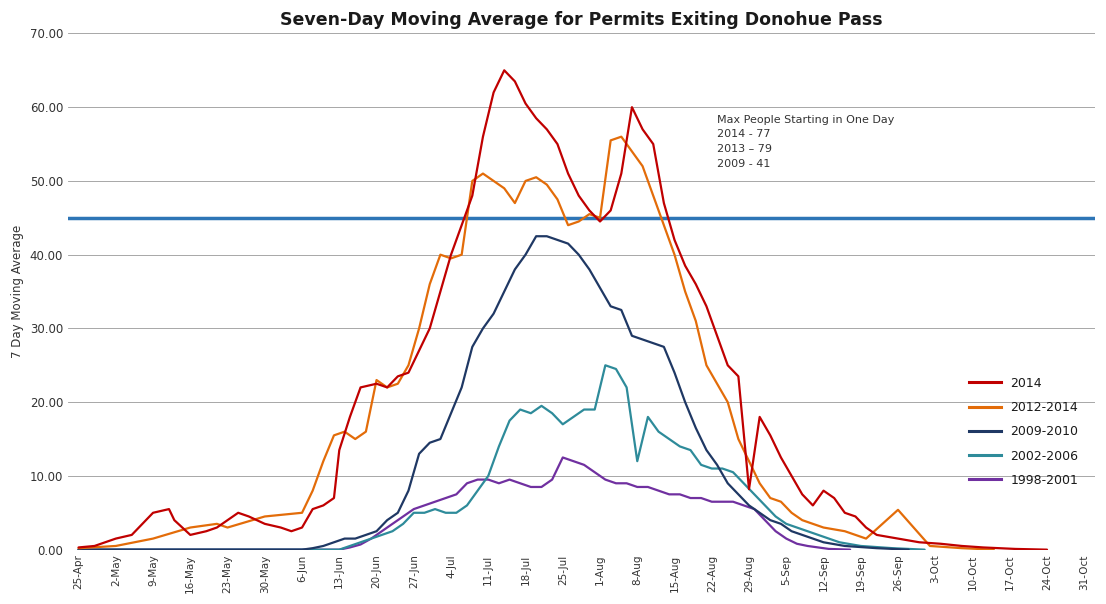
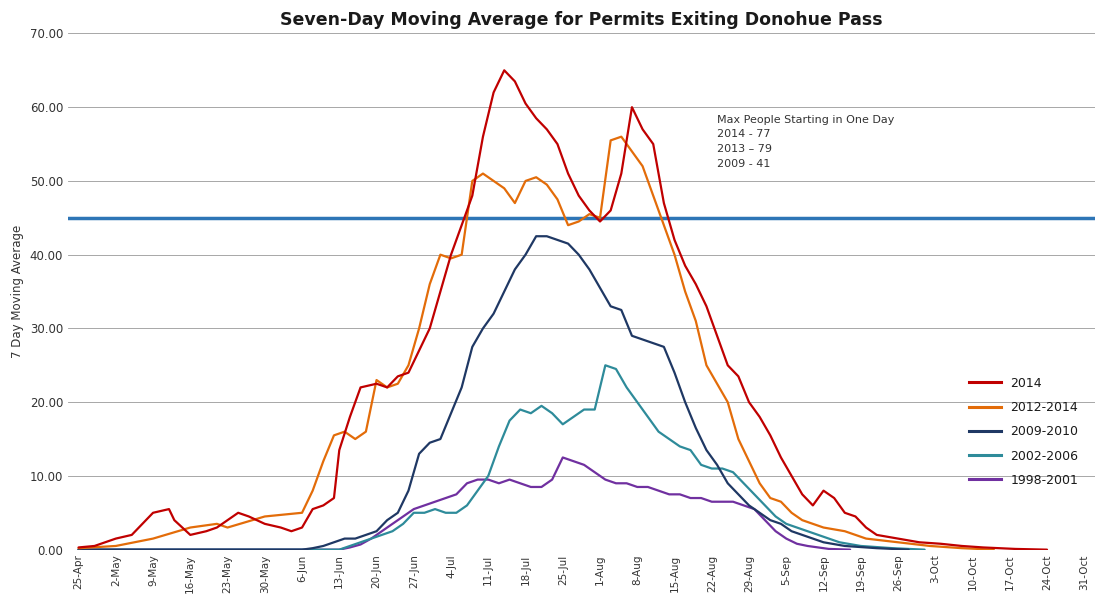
2002-2006/8-Aug: 12.0 -> 20.0
2014/29-Aug: 8.2 -> 20.0
2012-2014/26-Sep: 5.4 -> 1.0
